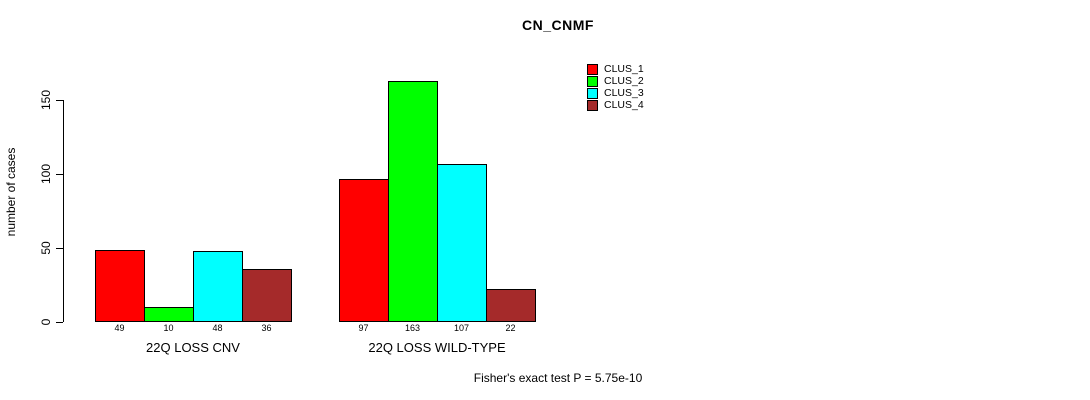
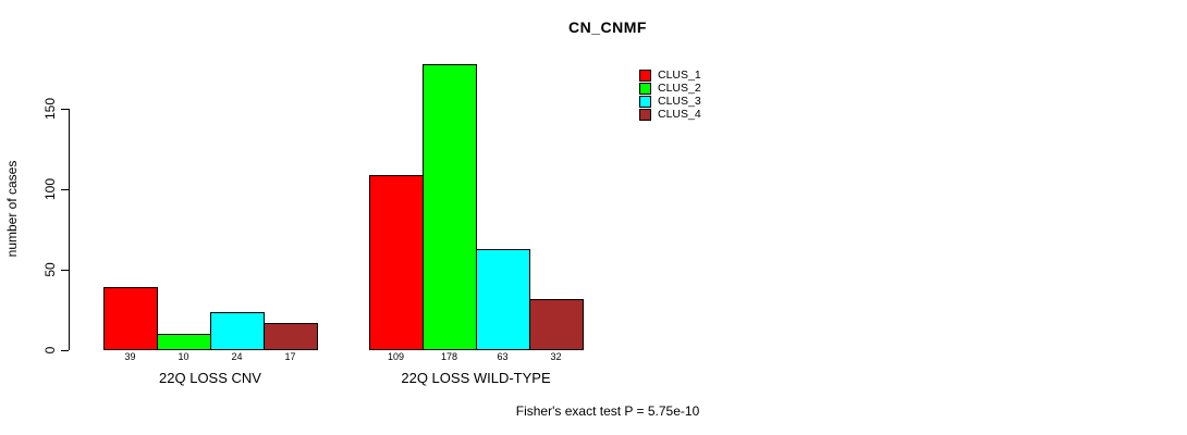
CLUS_1/22Q LOSS CNV: 49 -> 39
CLUS_3/22Q LOSS CNV: 48 -> 24
CLUS_4/22Q LOSS CNV: 36 -> 17
CLUS_1/22Q LOSS WILD-TYPE: 97 -> 109
CLUS_2/22Q LOSS WILD-TYPE: 163 -> 178
CLUS_3/22Q LOSS WILD-TYPE: 107 -> 63
CLUS_4/22Q LOSS WILD-TYPE: 22 -> 32
